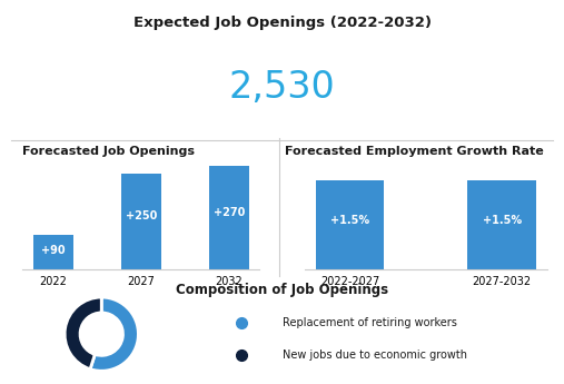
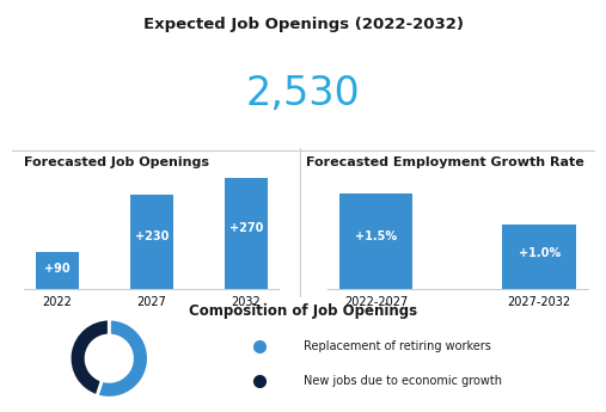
2027: +250 -> +230
2027-2032: +1.5% -> +1.0%
